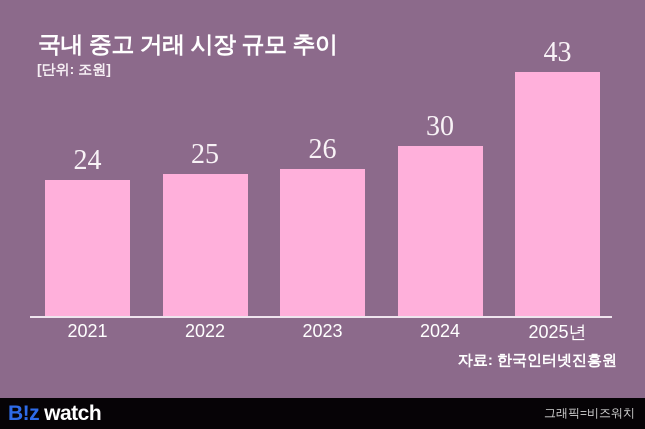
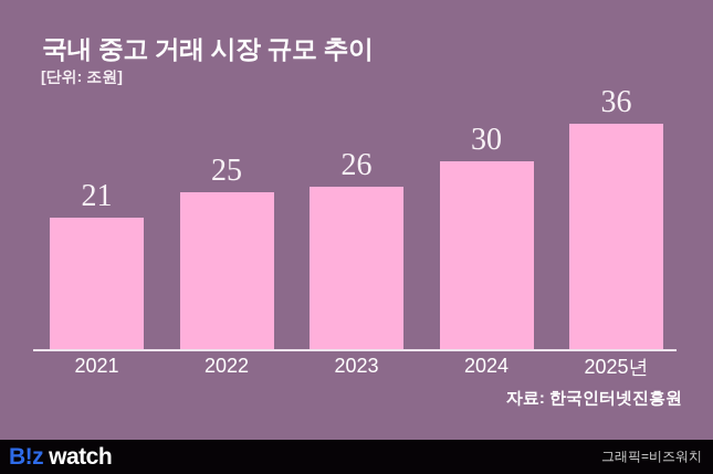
2021: 24 -> 21
2025년: 43 -> 36
